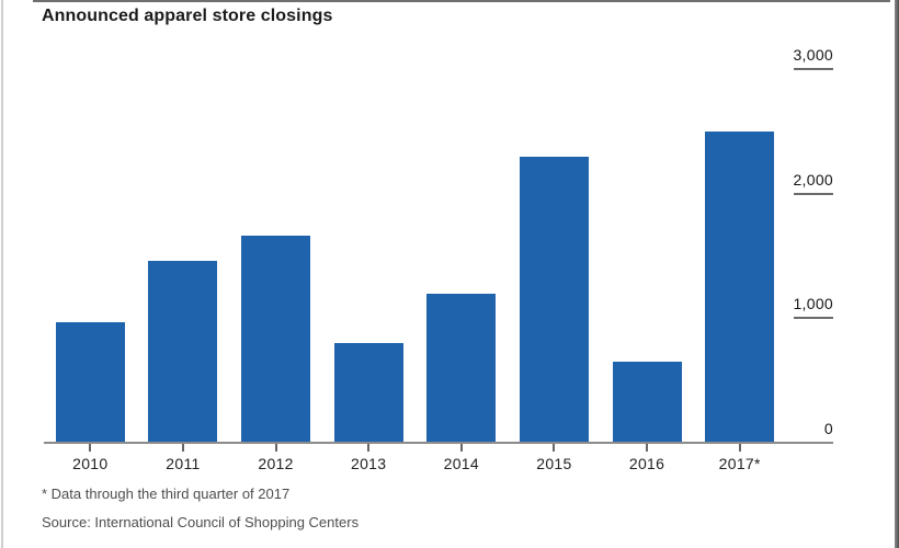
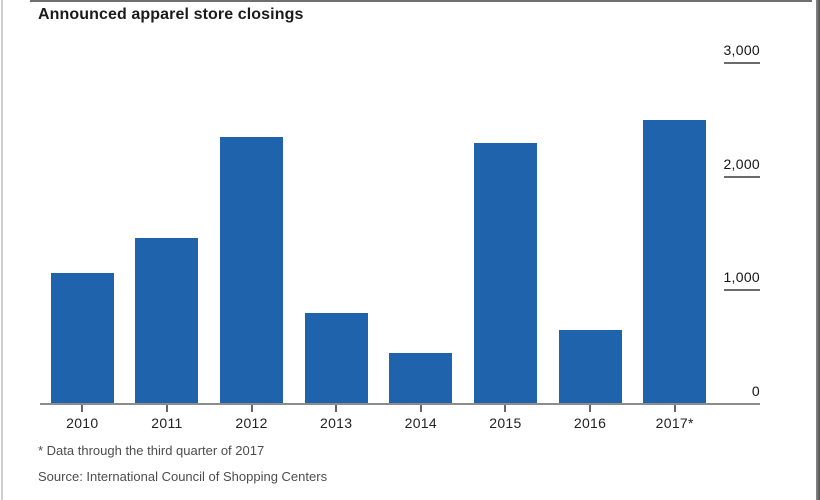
2010: 960 -> 1140
2012: 1650 -> 2340
2014: 1190 -> 440
